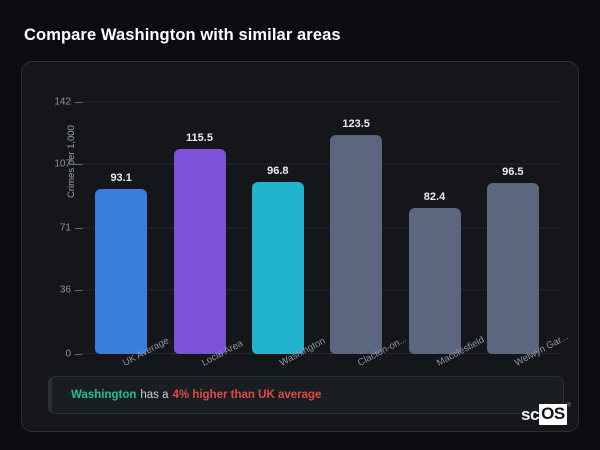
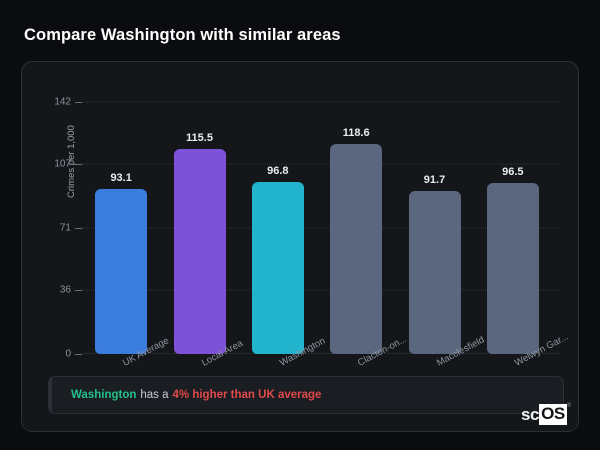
Clacton-on...: 123.5 -> 118.6
Macclesfield: 82.4 -> 91.7
